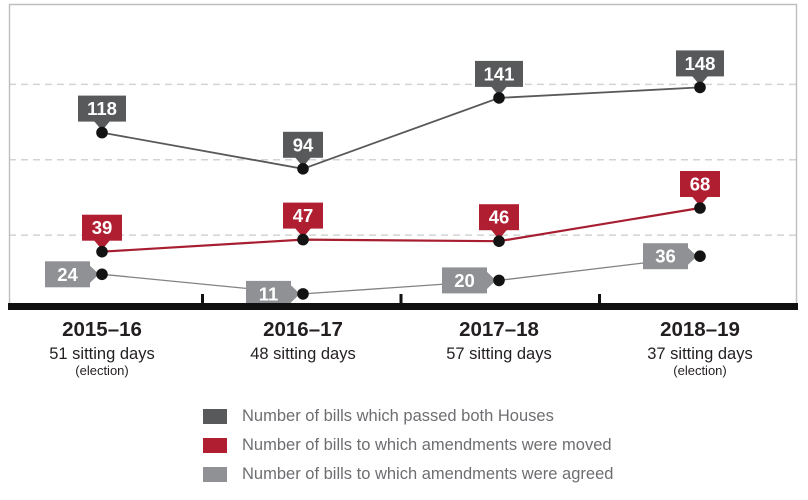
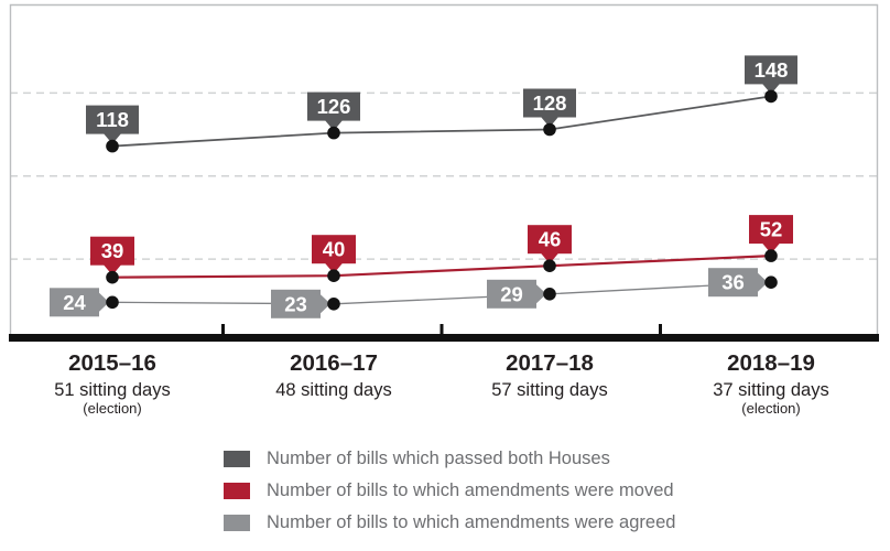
Number of bills which passed both Houses/2016–17: 94 -> 126
Number of bills to which amendments were moved/2016–17: 47 -> 40
Number of bills to which amendments were agreed/2016–17: 11 -> 23
Number of bills which passed both Houses/2017–18: 141 -> 128
Number of bills to which amendments were agreed/2017–18: 20 -> 29
Number of bills to which amendments were moved/2018–19: 68 -> 52
